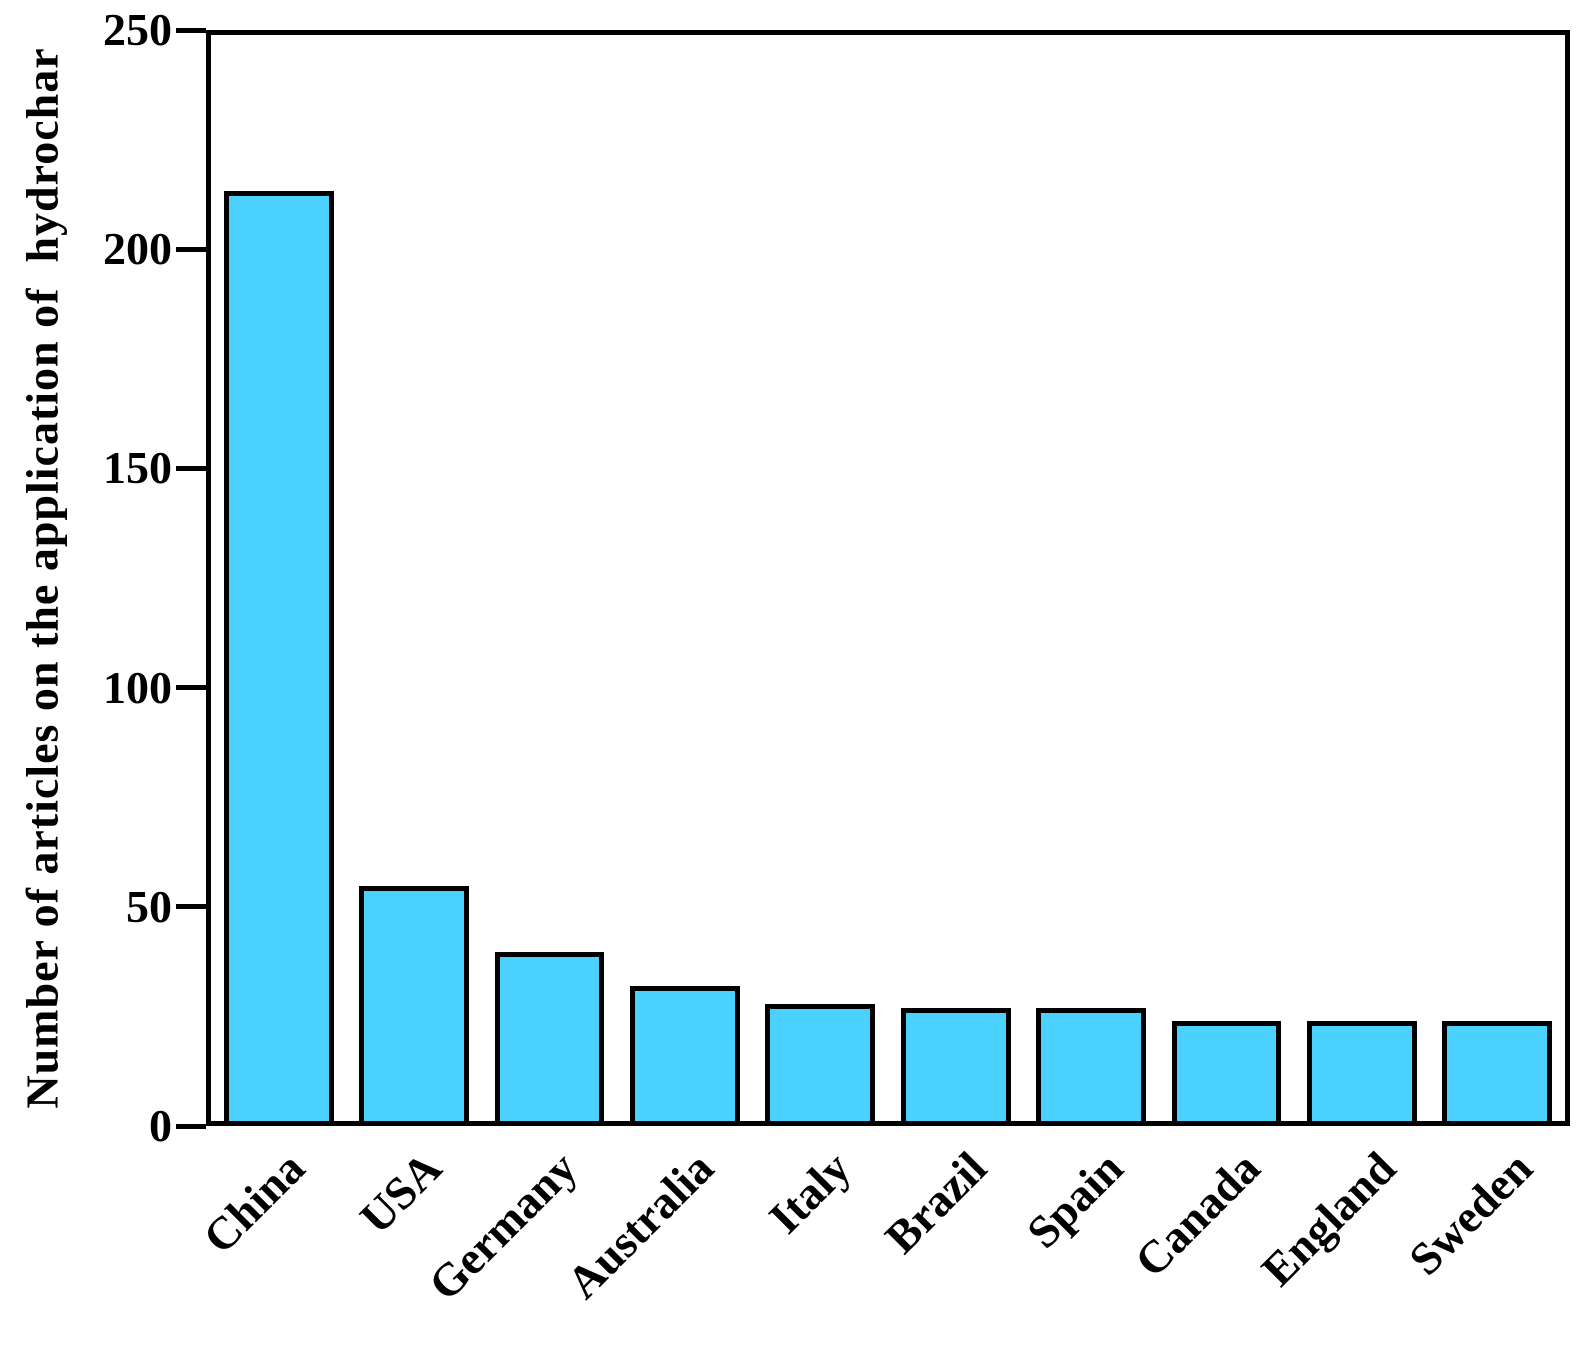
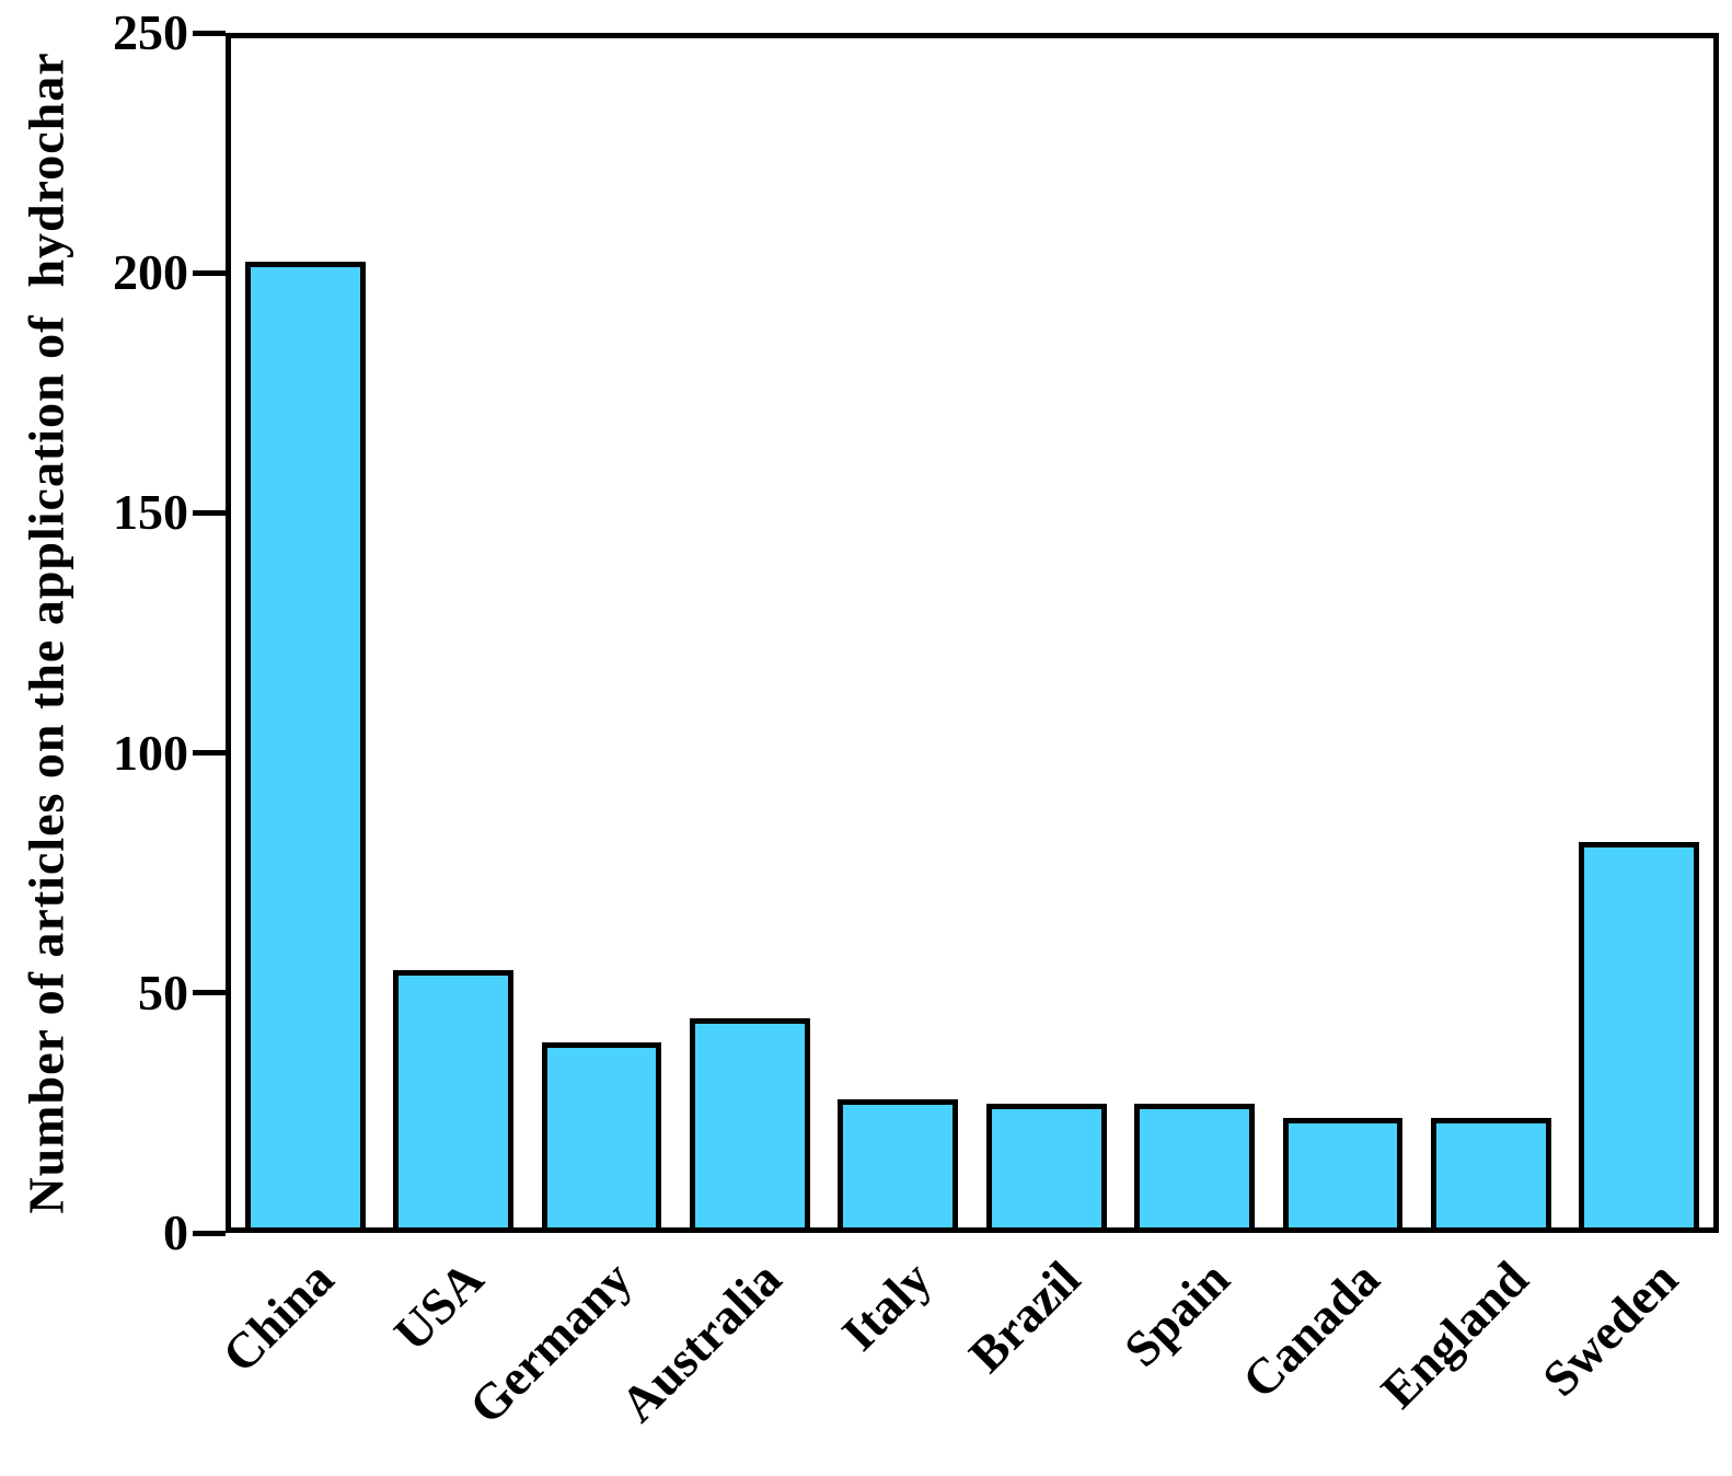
China: 214 -> 203
Australia: 31 -> 44
Sweden: 23 -> 81
